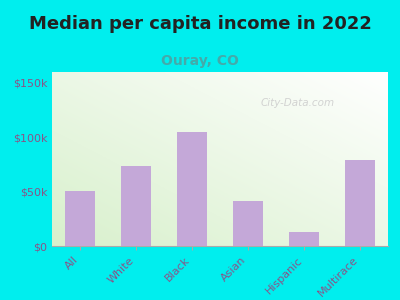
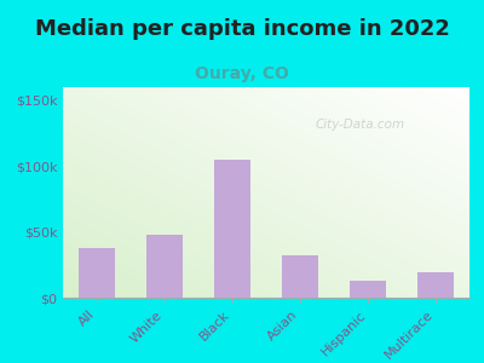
All: $51k -> $38k
White: $74k -> $48k
Asian: $41k -> $32k
Multirace: $79k -> $19k
